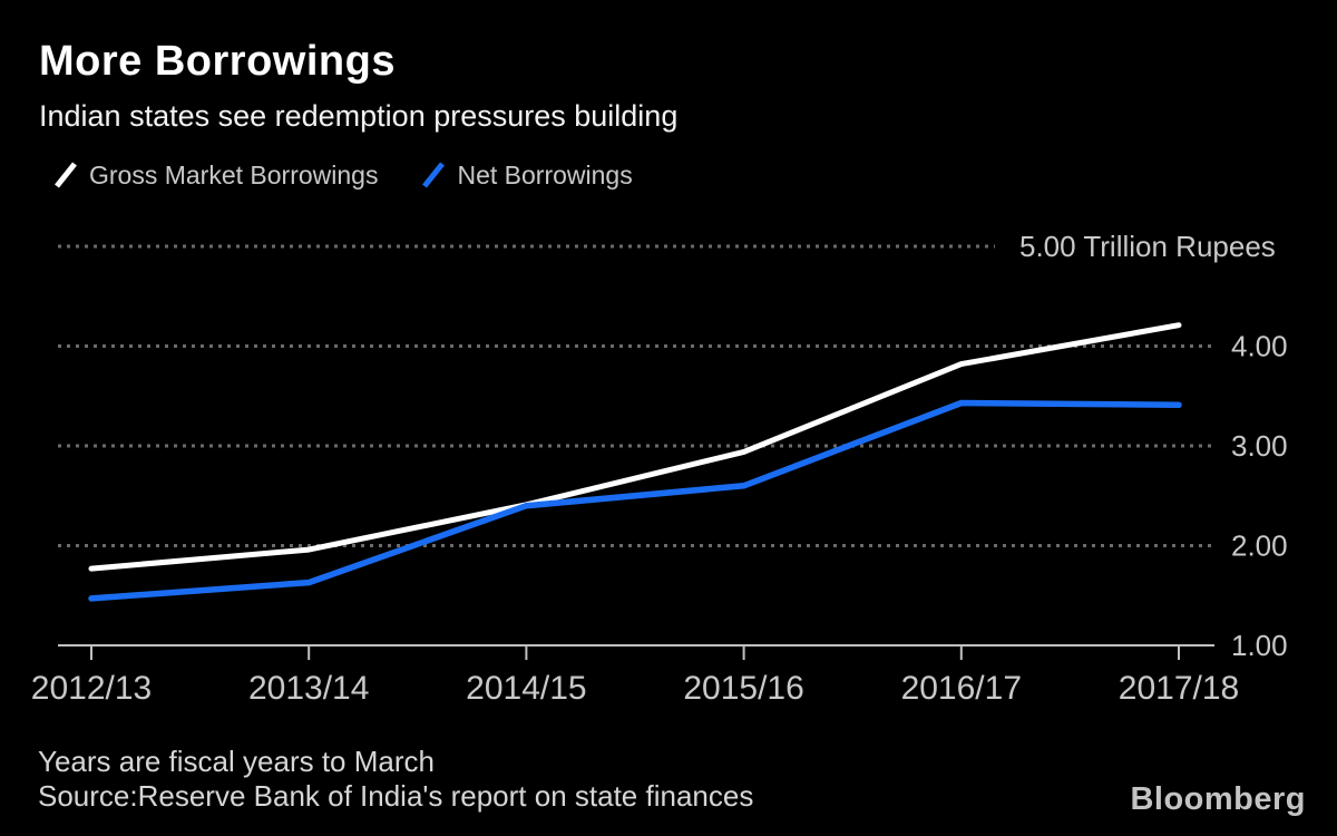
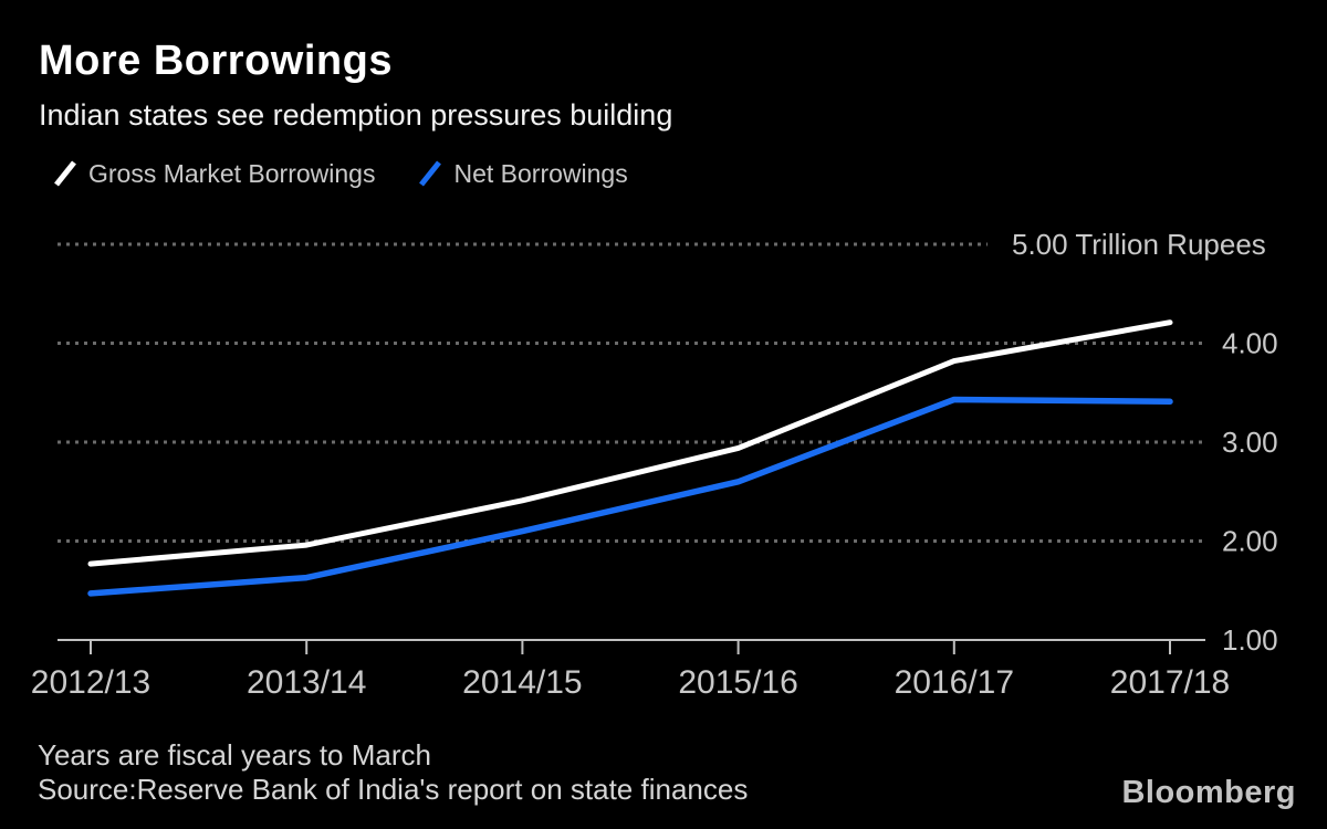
Net Borrowings/2014/15: 2.4 -> 2.1
